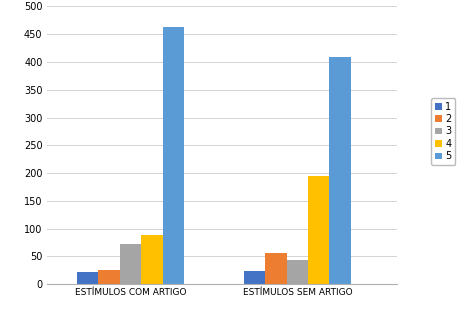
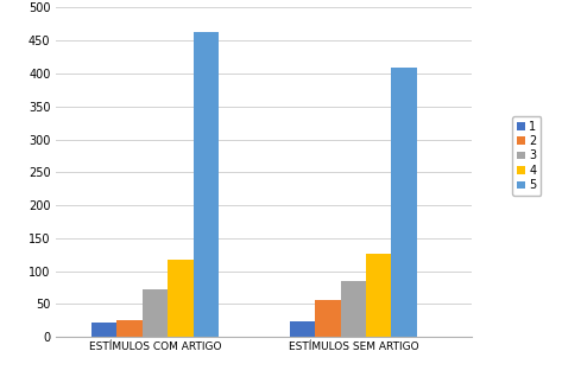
4/ESTÍMULOS COM ARTIGO: 88 -> 118
3/ESTÍMULOS SEM ARTIGO: 44 -> 85
4/ESTÍMULOS SEM ARTIGO: 194 -> 126
